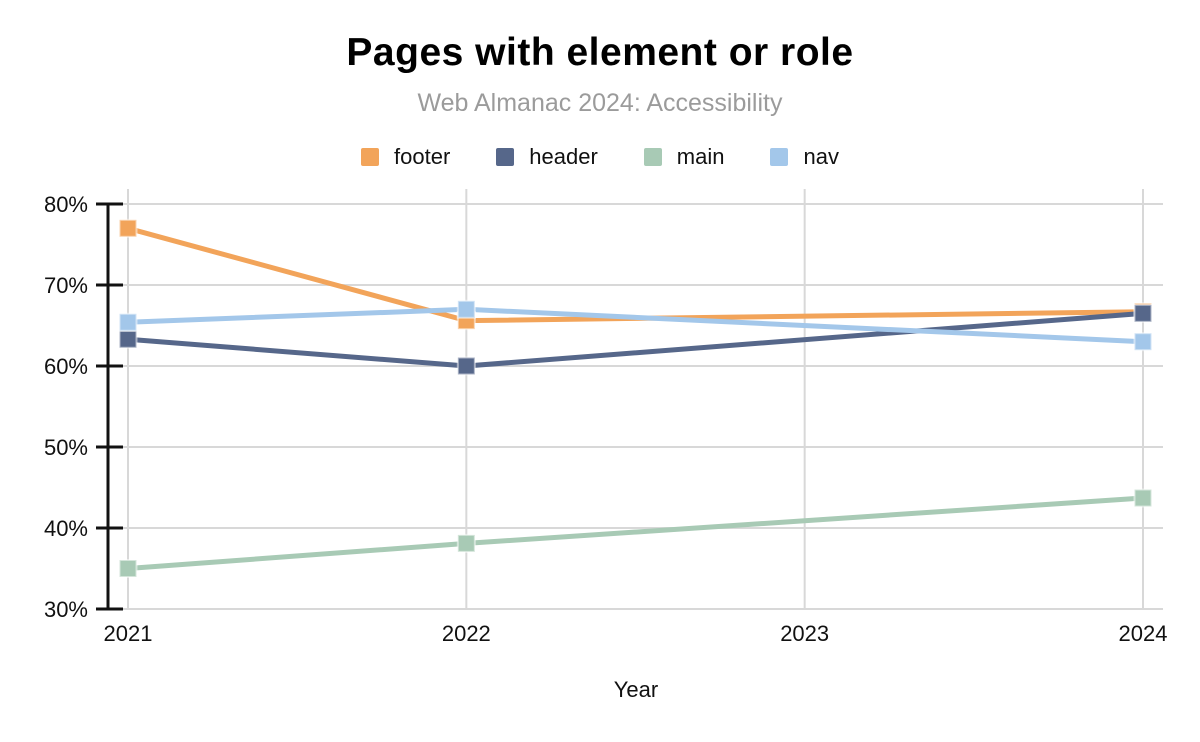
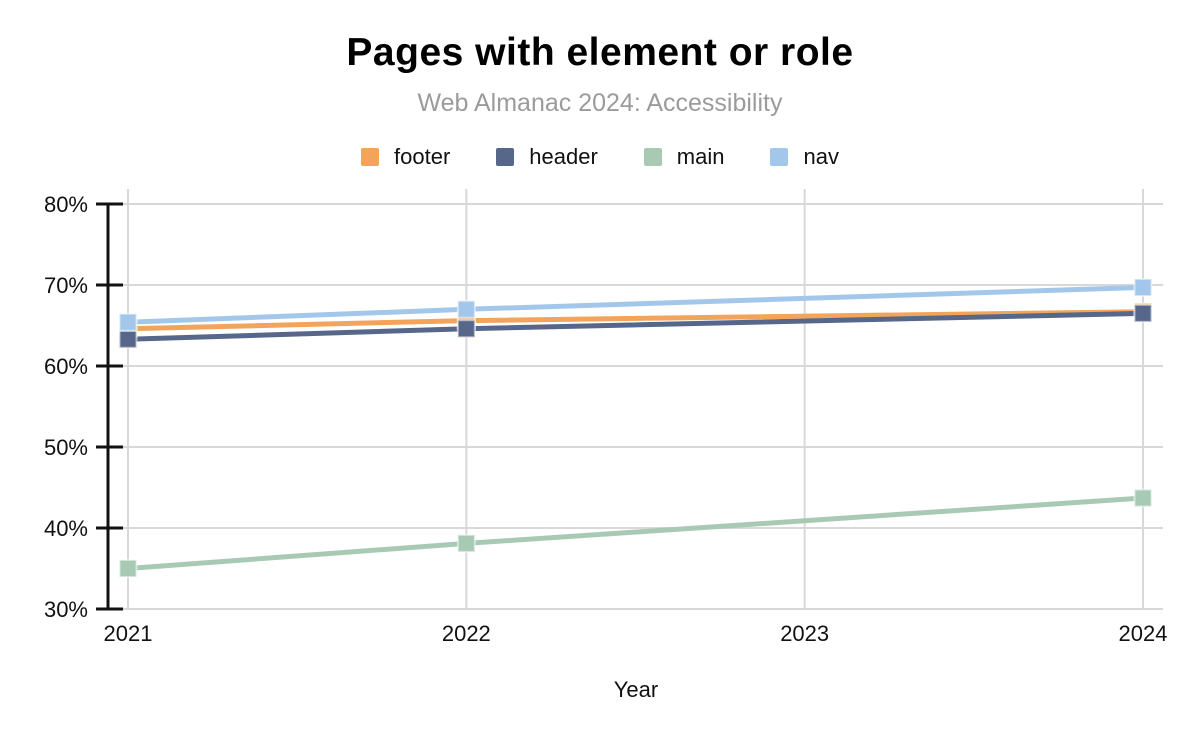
footer/2021: 77% -> 65%
header/2022: 60% -> 65%
nav/2024: 63% -> 70%
